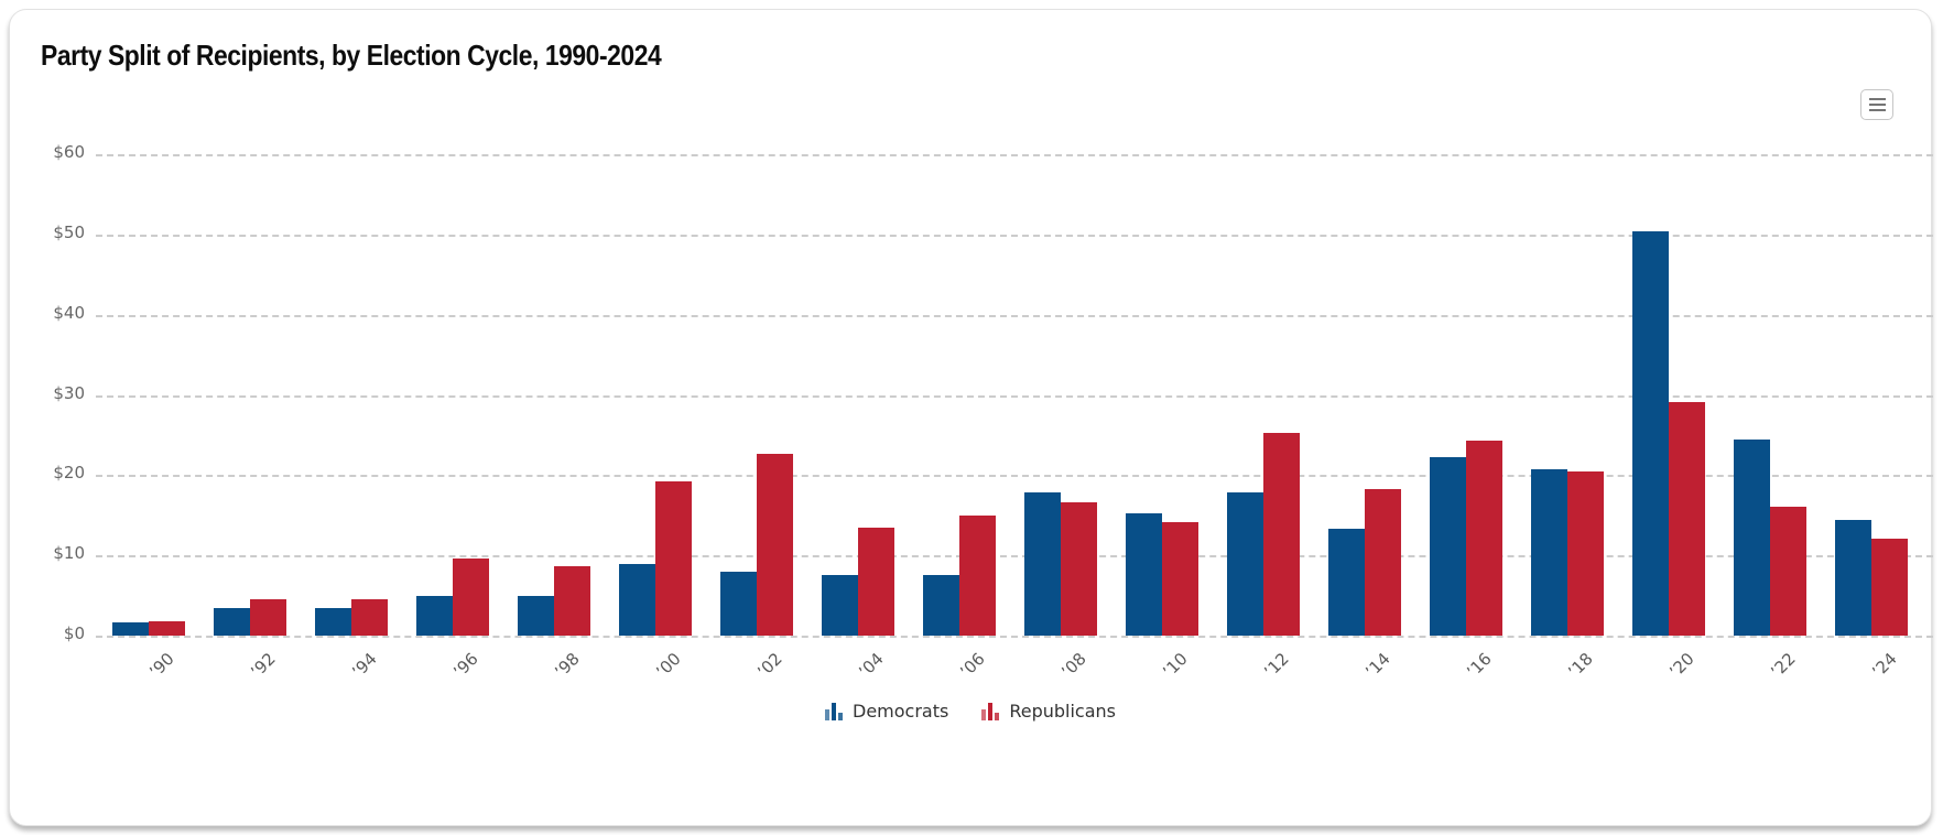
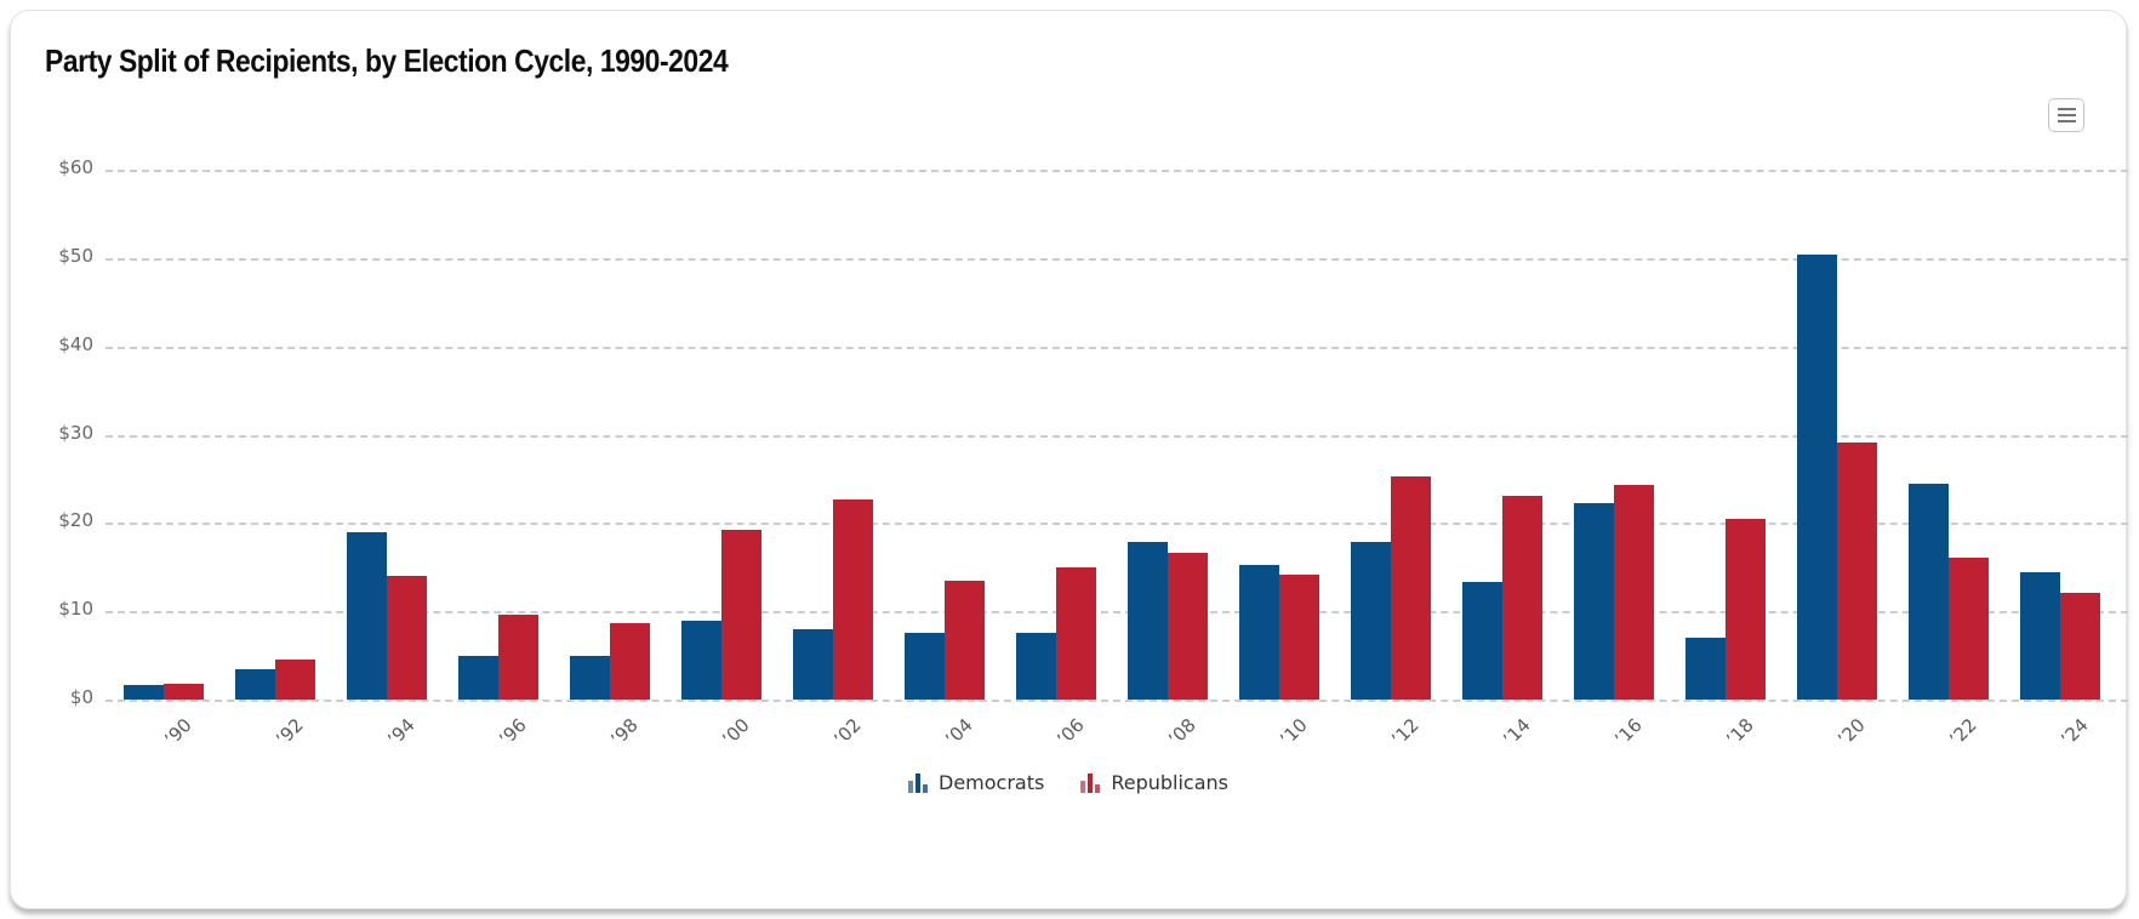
Democrats/’94: $3 -> $19
Republicans/’94: $4 -> $14
Republicans/’14: $18 -> $23
Democrats/’18: $21 -> $7
